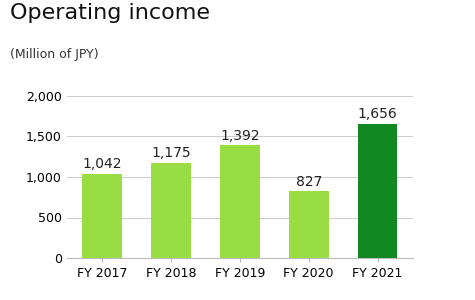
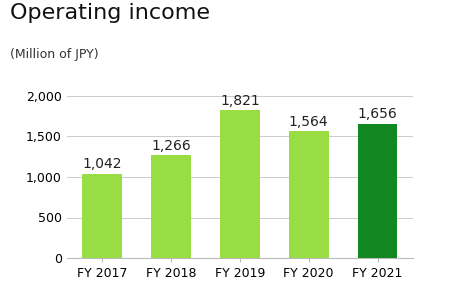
FY 2018: 1,175 -> 1,266
FY 2019: 1,392 -> 1,821
FY 2020: 827 -> 1,564
